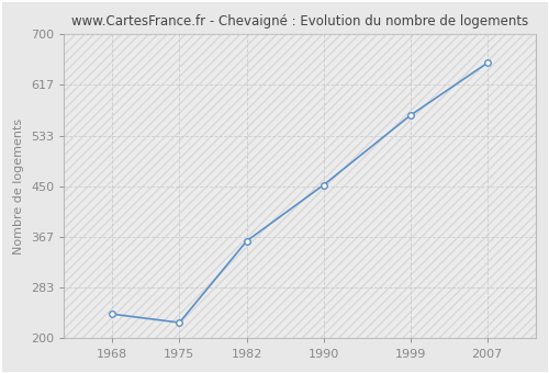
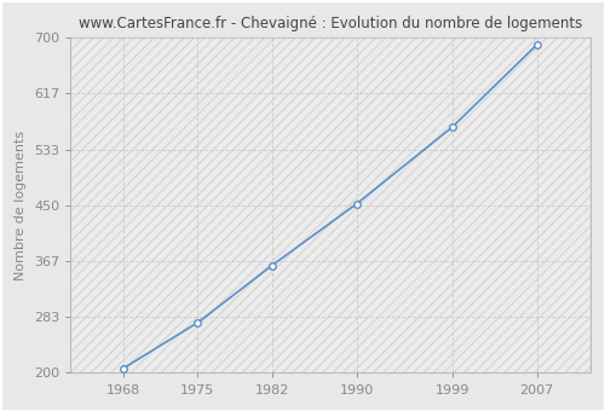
1968: 240 -> 207
1975: 226 -> 275
2007: 652 -> 689
